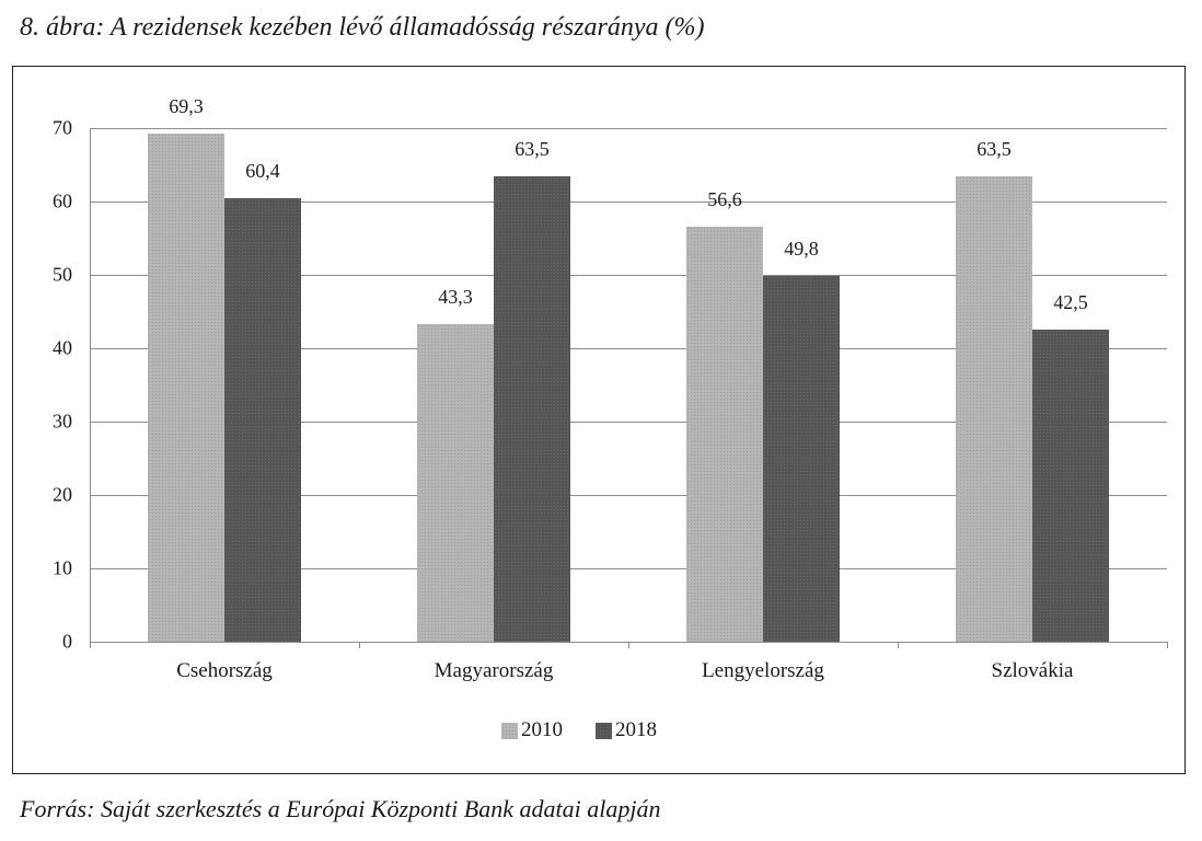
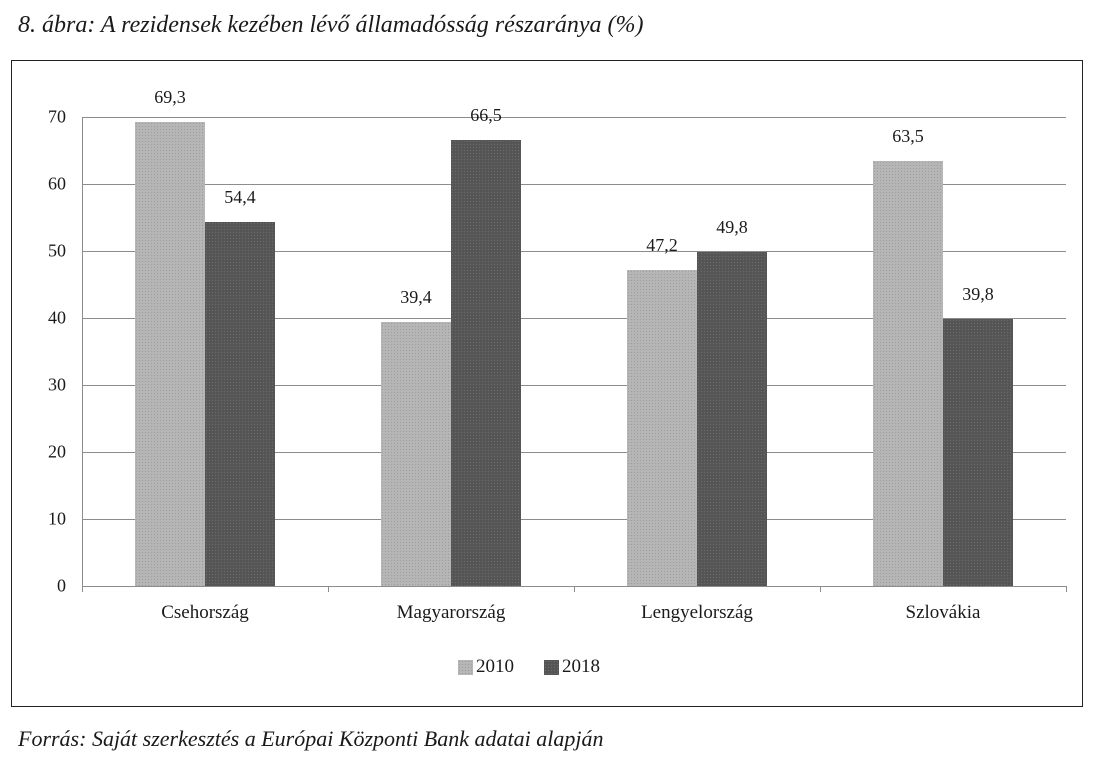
2018/Csehország: 60,4 -> 54,4
2010/Magyarország: 43,3 -> 39,4
2018/Magyarország: 63,5 -> 66,5
2010/Lengyelország: 56,6 -> 47,2
2018/Szlovákia: 42,5 -> 39,8
